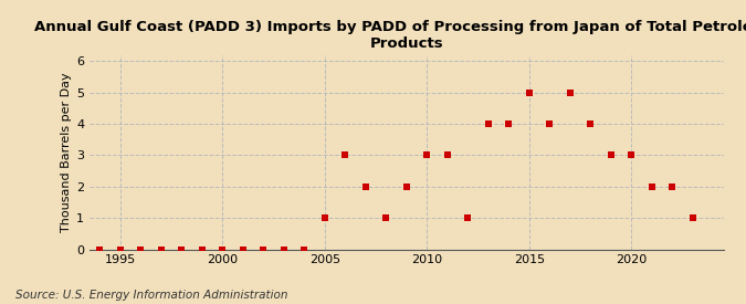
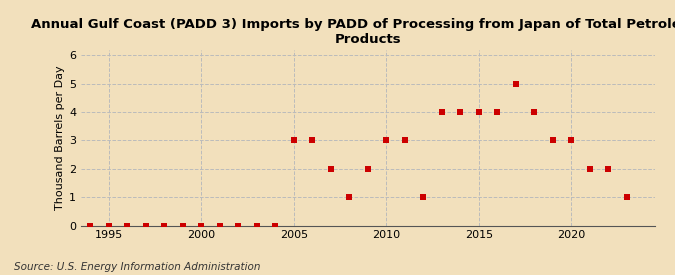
2005: 1 -> 3
2015: 5 -> 4
